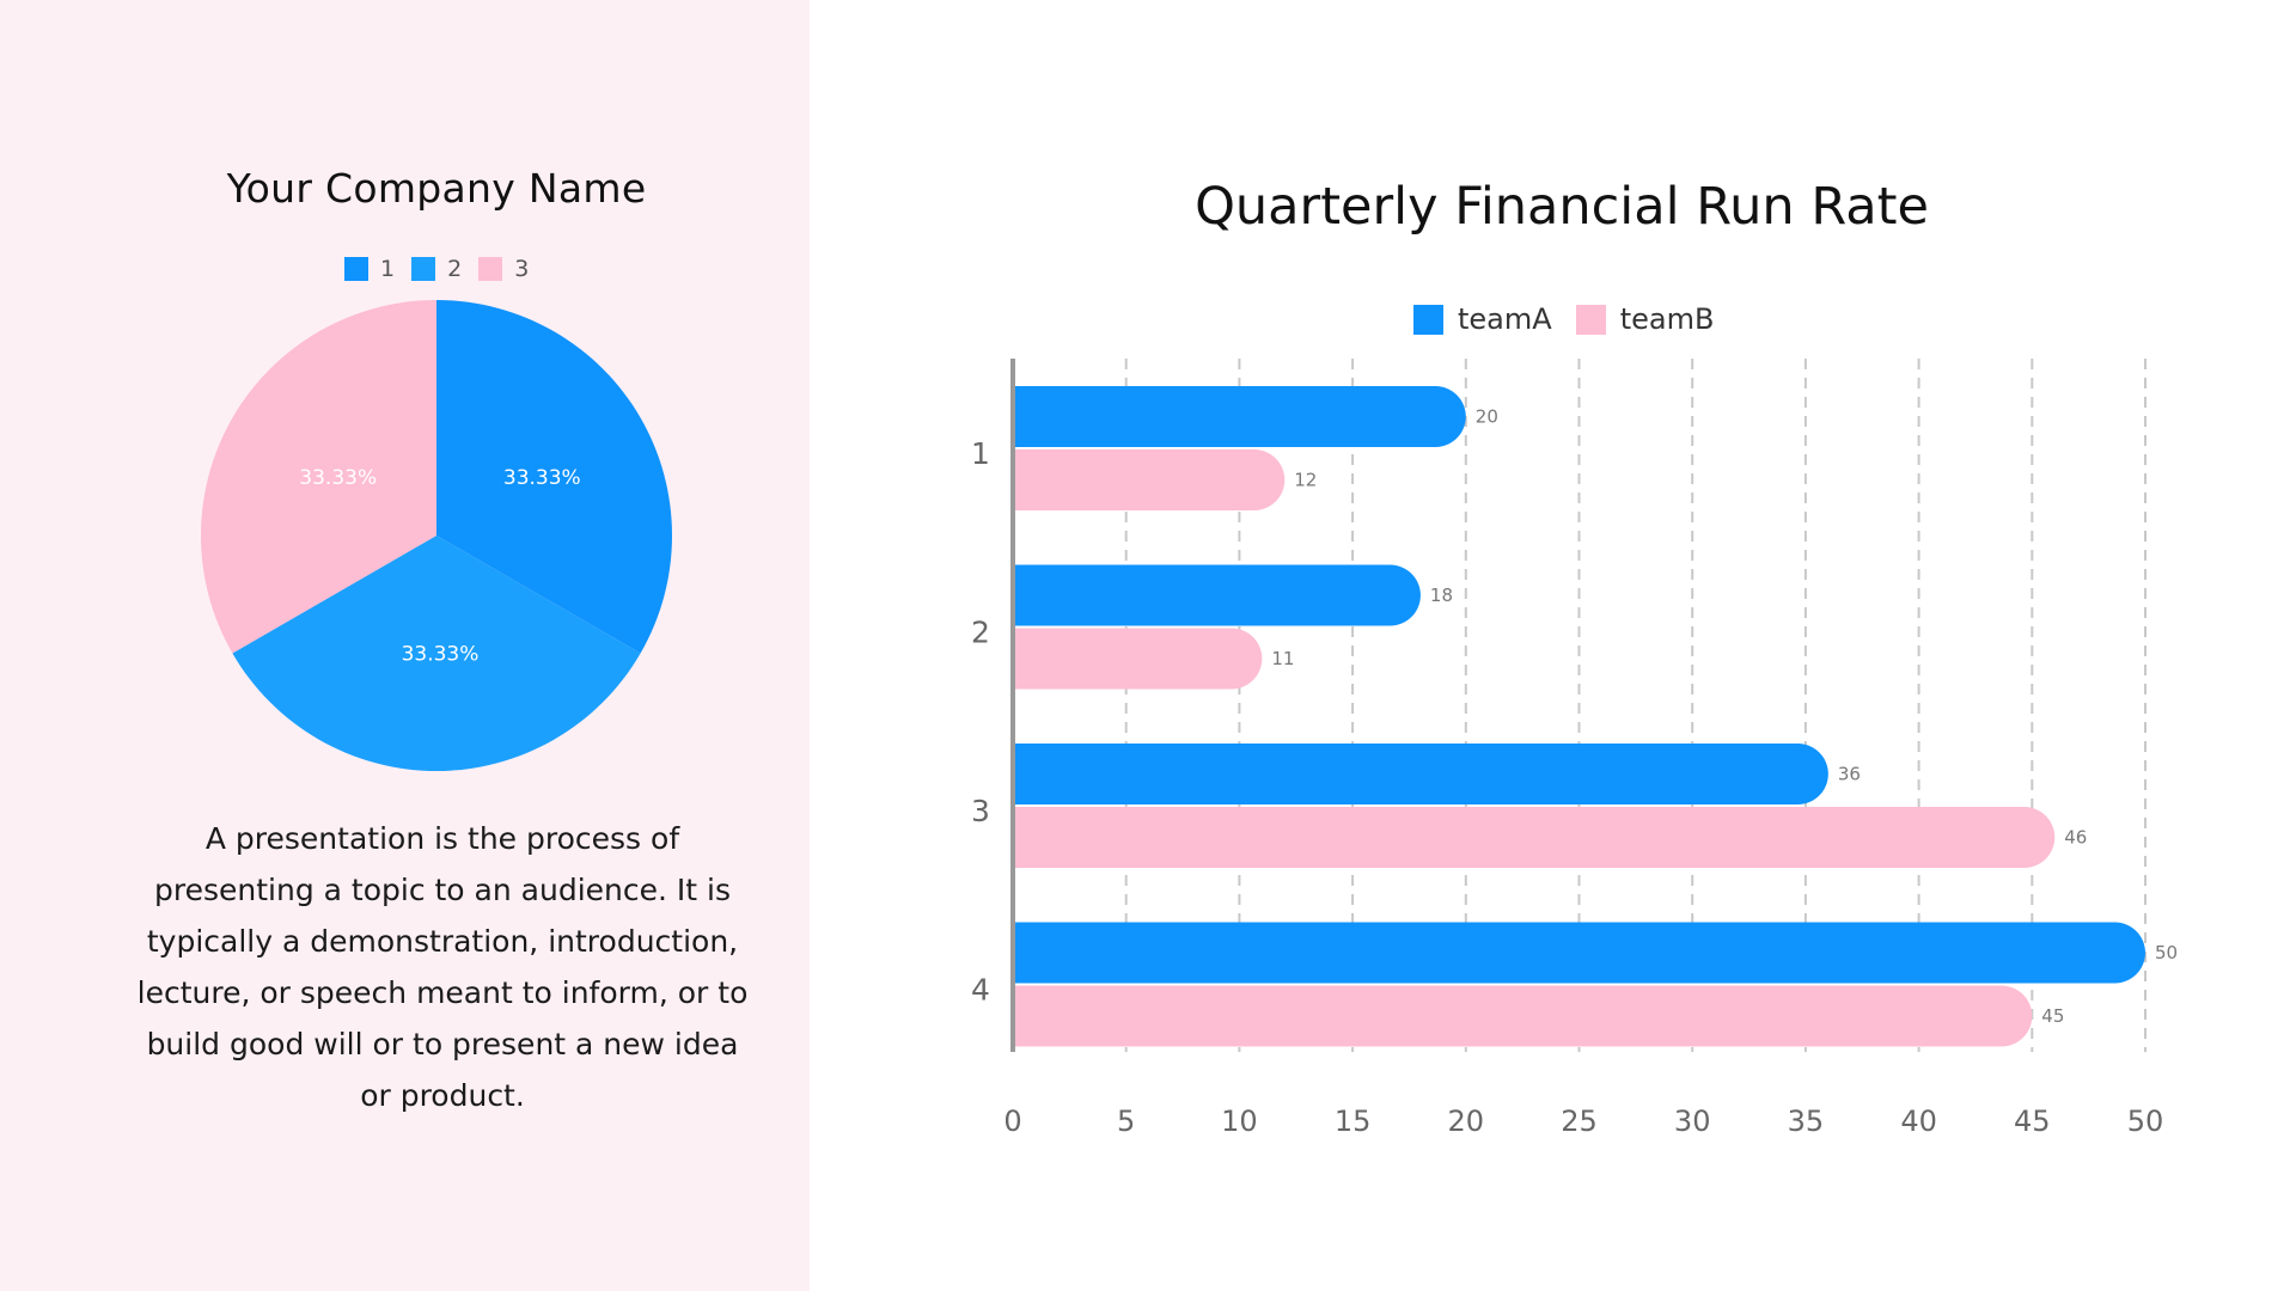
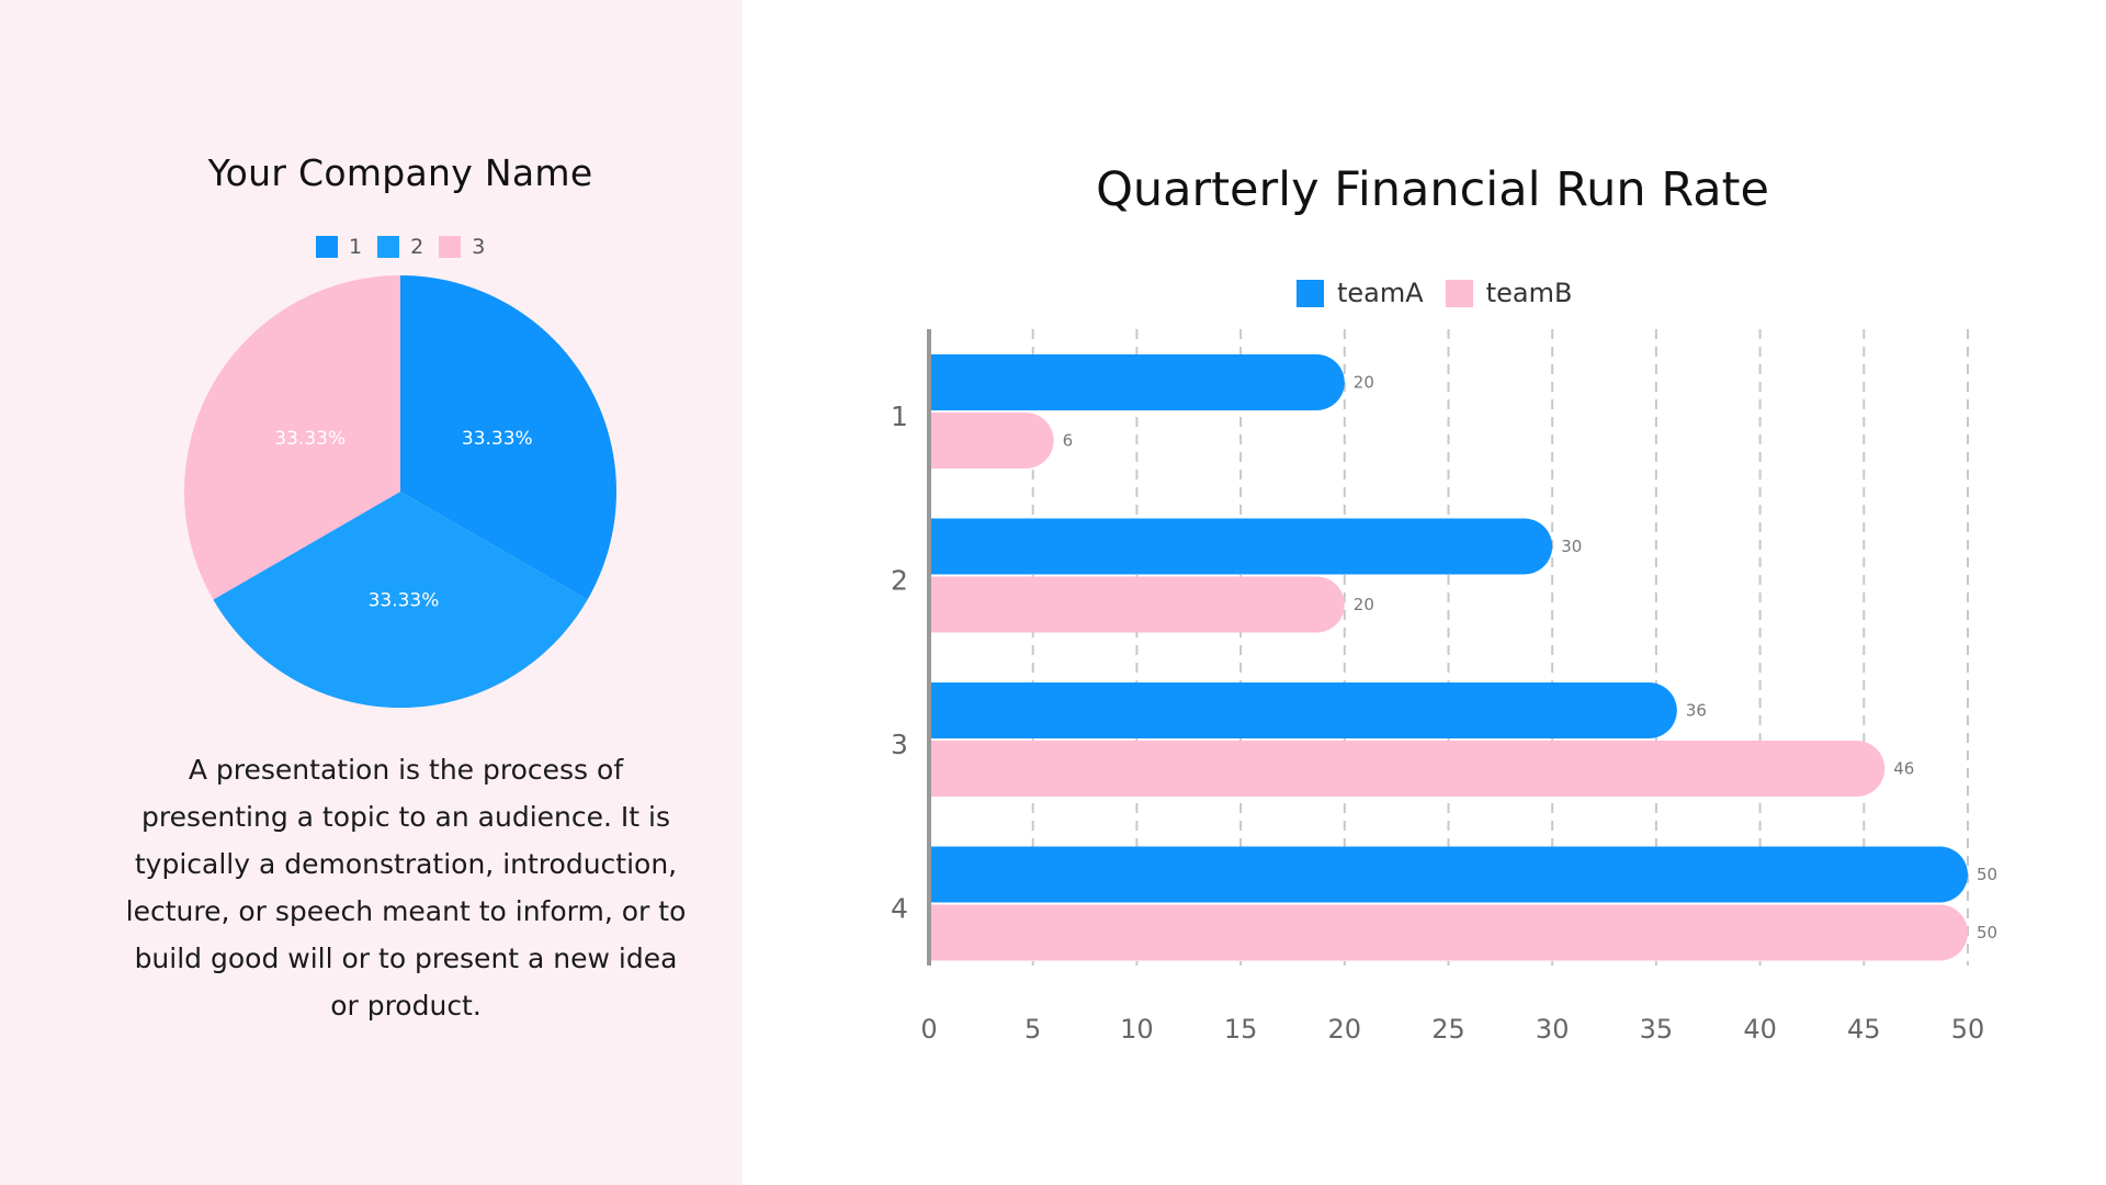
Quarterly Financial Run Rate/teamB/1: 12 -> 6
Quarterly Financial Run Rate/teamA/2: 18 -> 30
Quarterly Financial Run Rate/teamB/2: 11 -> 20
Quarterly Financial Run Rate/teamB/4: 45 -> 50
